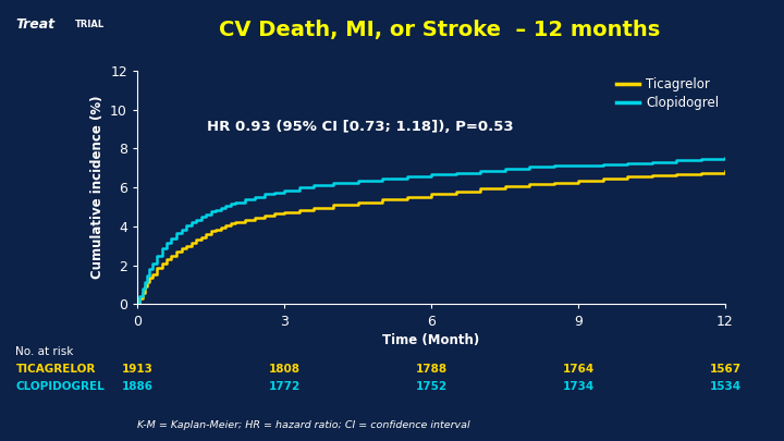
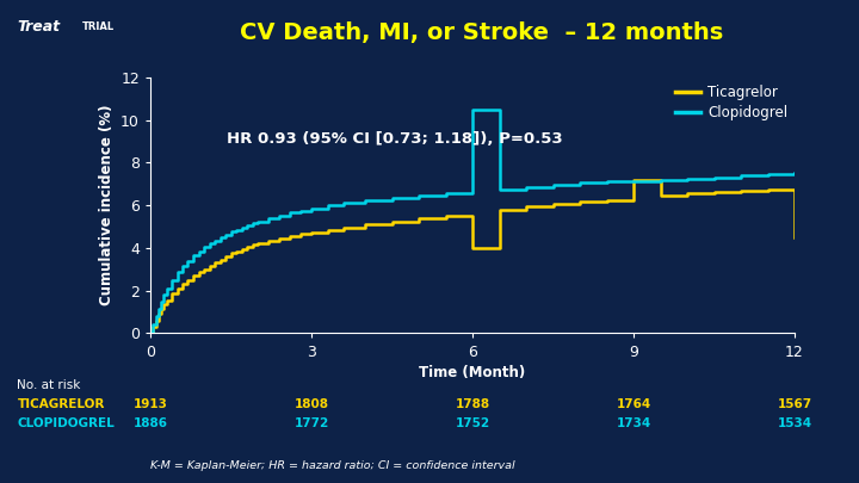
Ticagrelor/6: 5.7 -> 4.0
Clopidogrel/6: 6.7 -> 10.5
Ticagrelor/9: 6.3 -> 7.2
Ticagrelor/12: 6.8 -> 4.5
